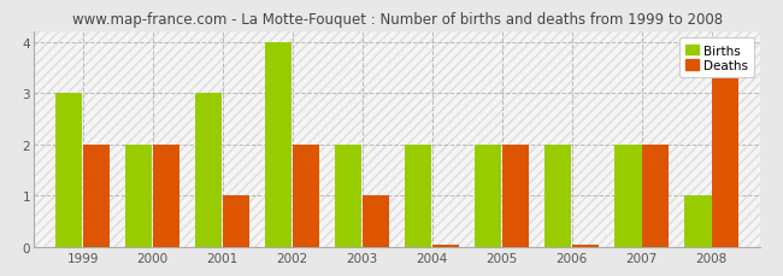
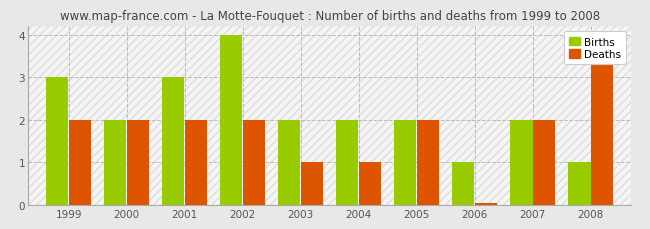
Deaths/2001: 1.00 -> 2.00
Deaths/2004: 0.05 -> 1.00
Births/2006: 2 -> 1
